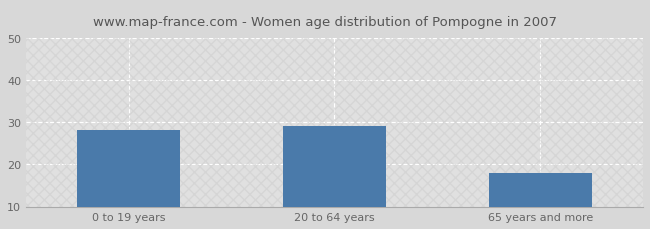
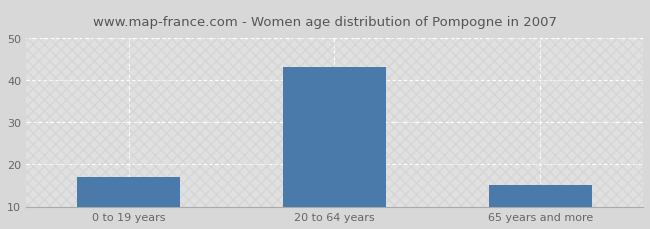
0 to 19 years: 28 -> 17
20 to 64 years: 29 -> 43
65 years and more: 18 -> 15
